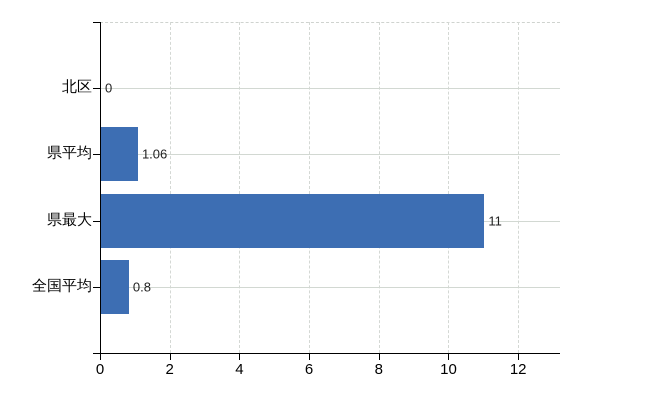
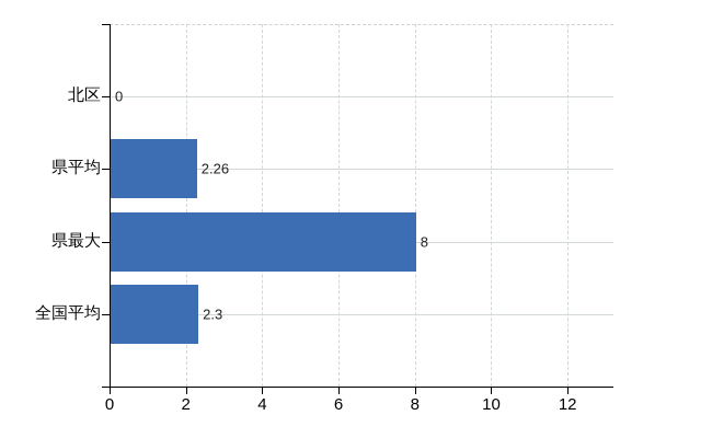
県平均: 1.06 -> 2.26
県最大: 11 -> 8
全国平均: 0.8 -> 2.3
